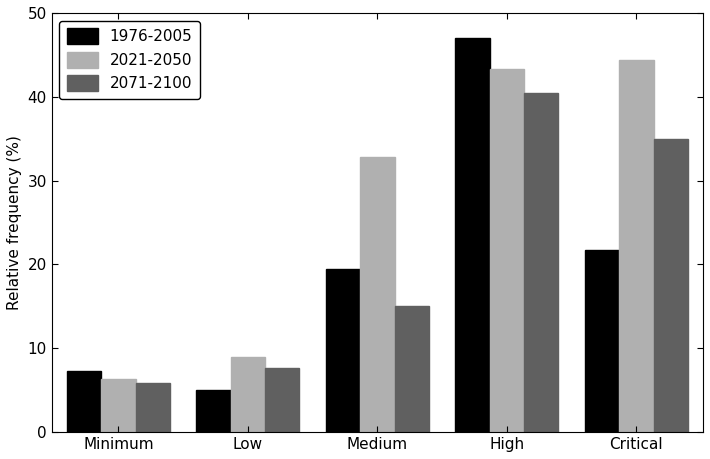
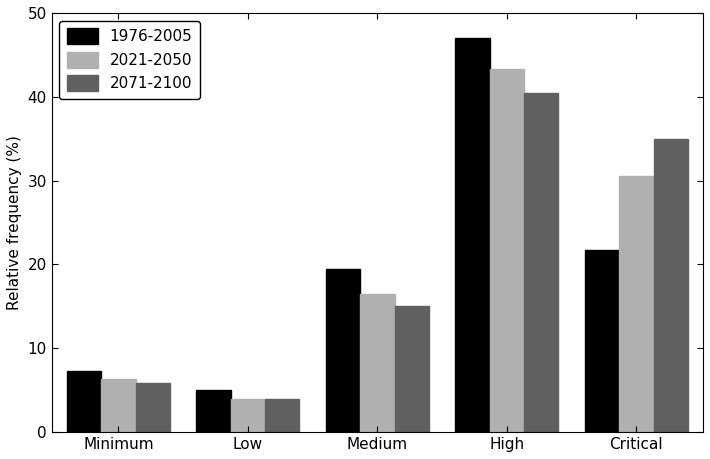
2021-2050/Low: 9.0 -> 4.0
2071-2100/Low: 7.6 -> 3.9
2021-2050/Medium: 32.8 -> 16.5
2021-2050/Critical: 44.4 -> 30.5
